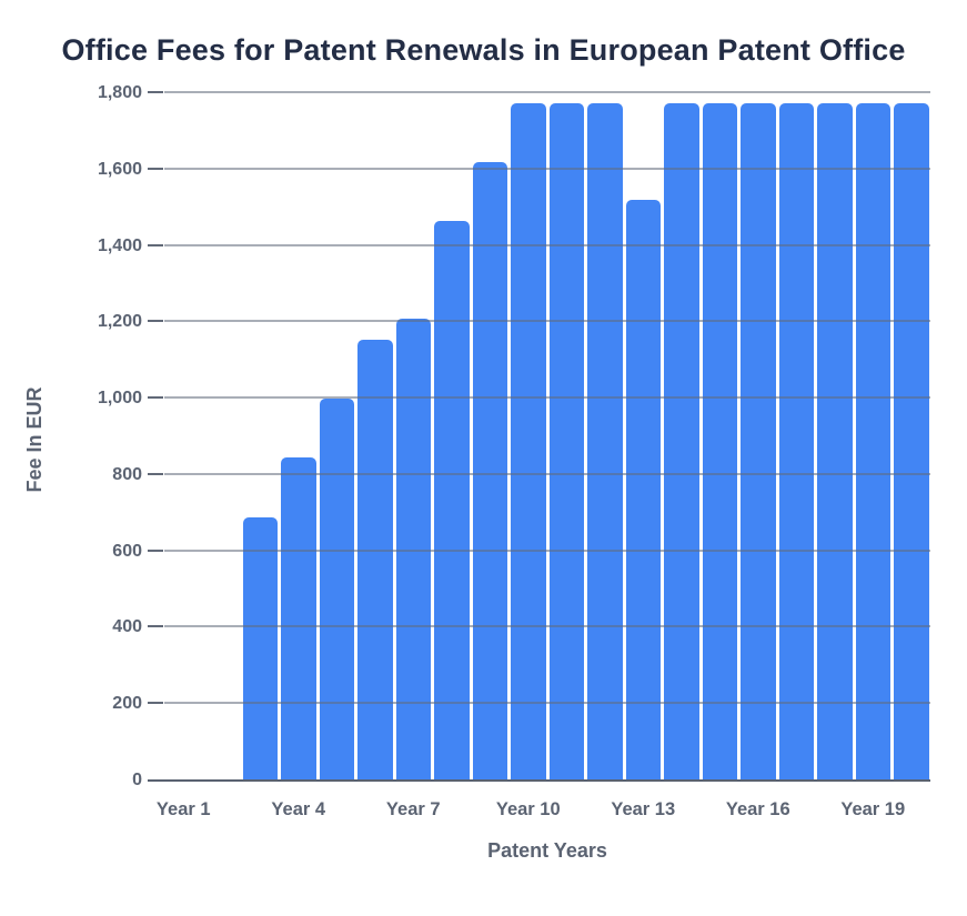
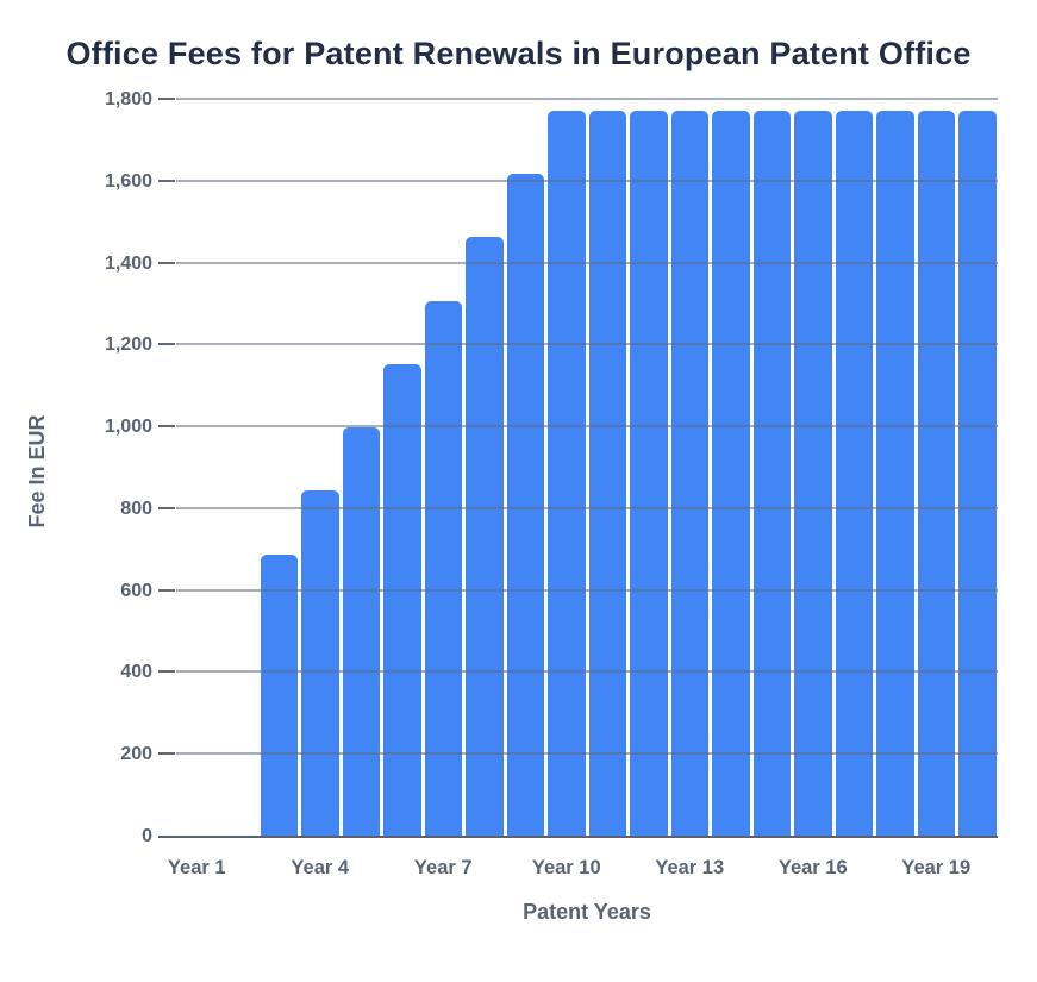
Year 7: 1210 -> 1310
Year 13: 1520 -> 1780
